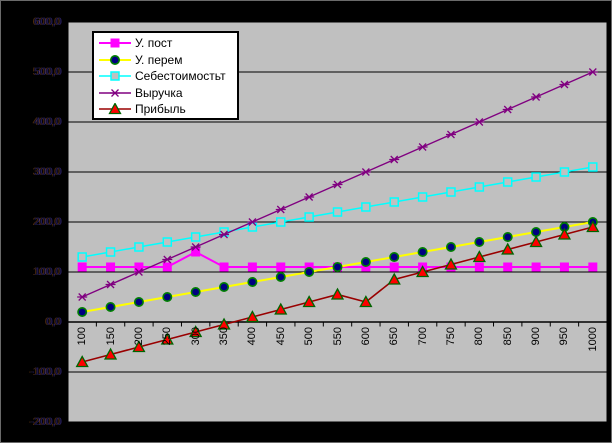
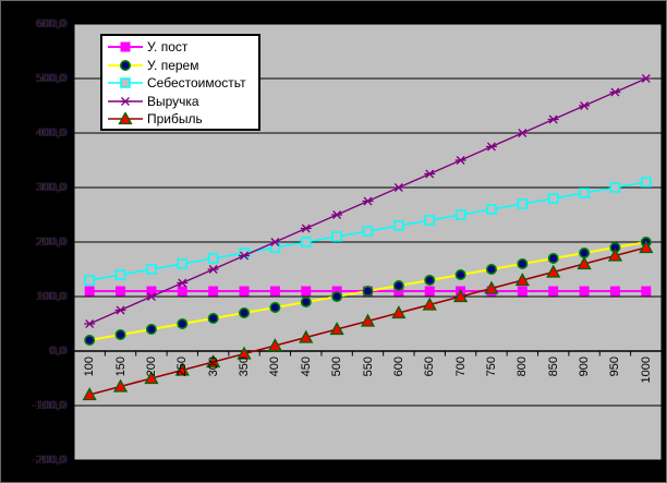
У. пост/300: 140 -> 110
Прибыль/600: 40 -> 70
